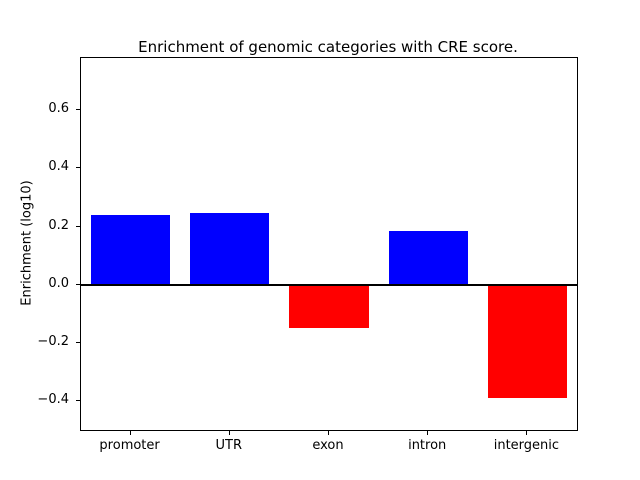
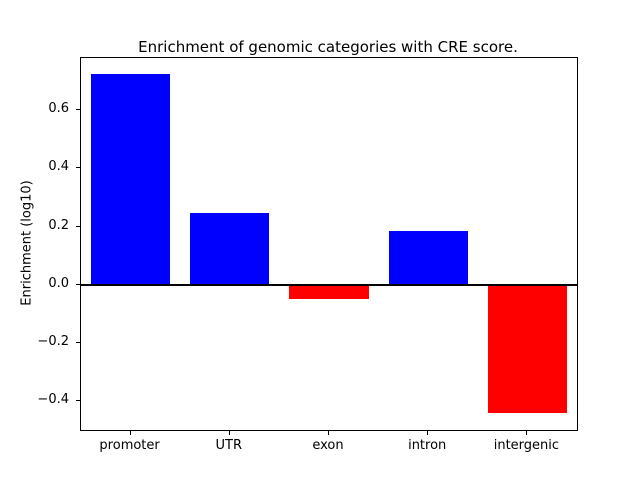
promoter: 0.24 -> 0.72
exon: -0.15 -> -0.05
intergenic: -0.39 -> -0.44
